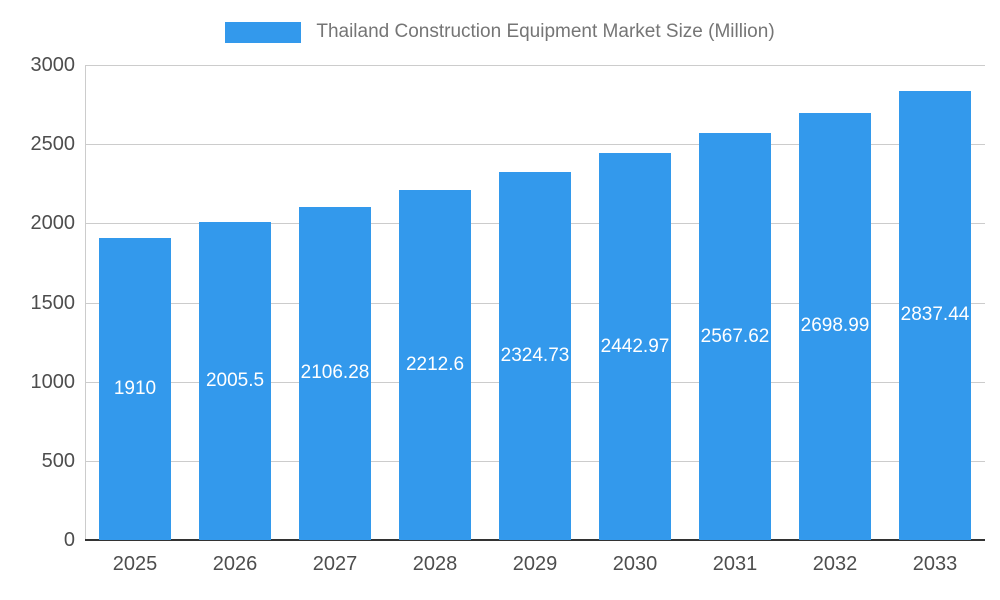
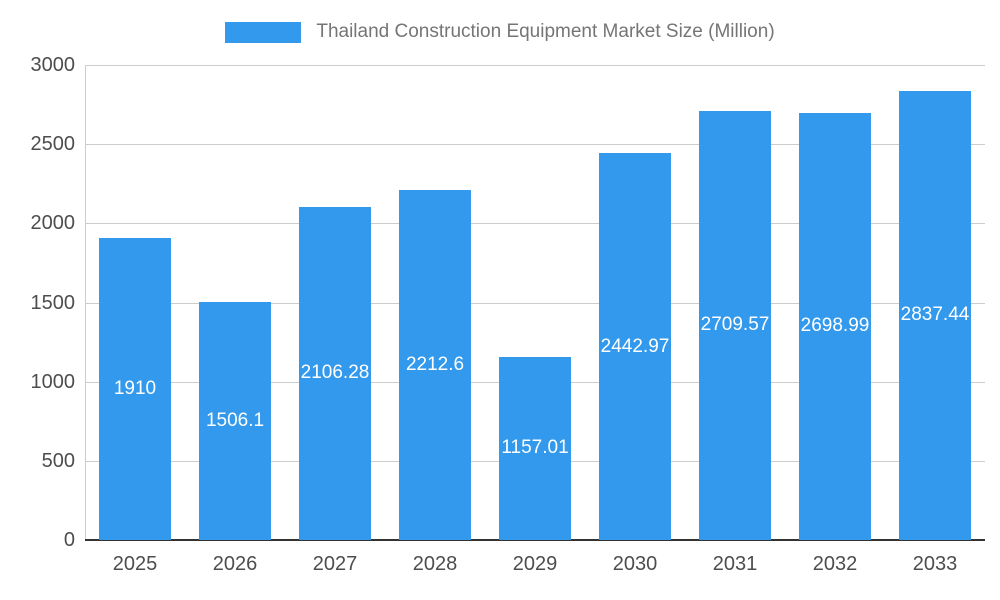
2026: 2005.5 -> 1506.1
2029: 2324.73 -> 1157.01
2031: 2567.62 -> 2709.57
